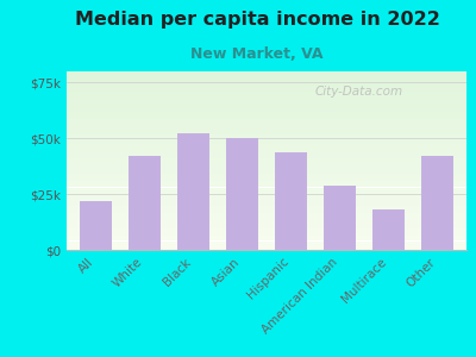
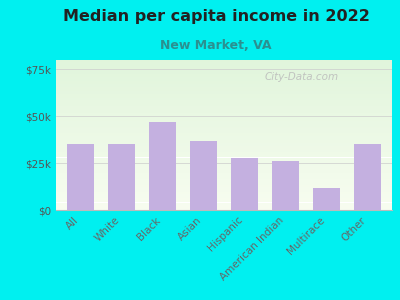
All: $22k -> $35k
White: $42k -> $35k
Black: $52k -> $47k
Asian: $50k -> $37k
Hispanic: $44k -> $28k
American Indian: $29k -> $26k
Multirace: $18k -> $12k
Other: $42k -> $35k
